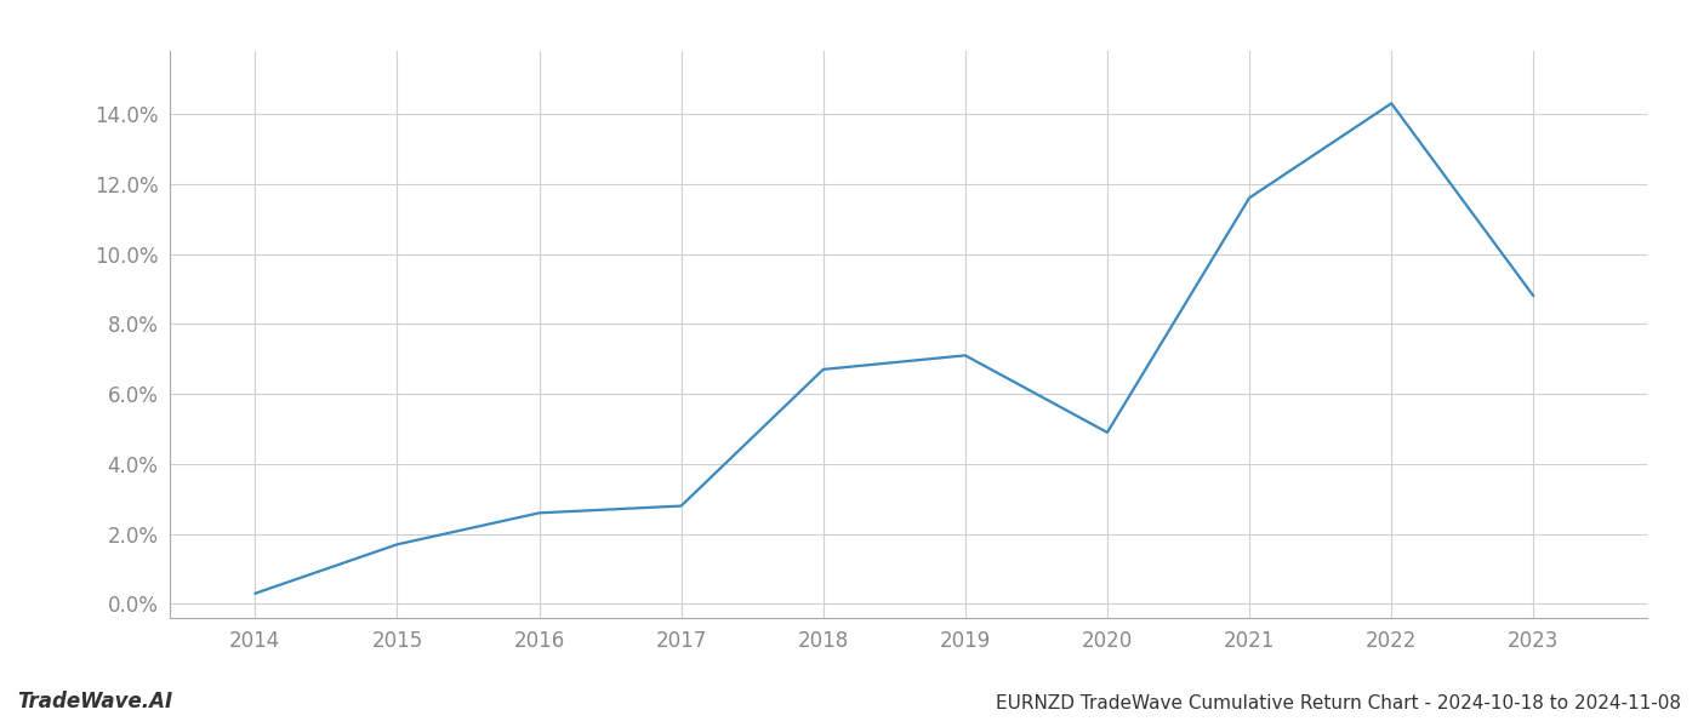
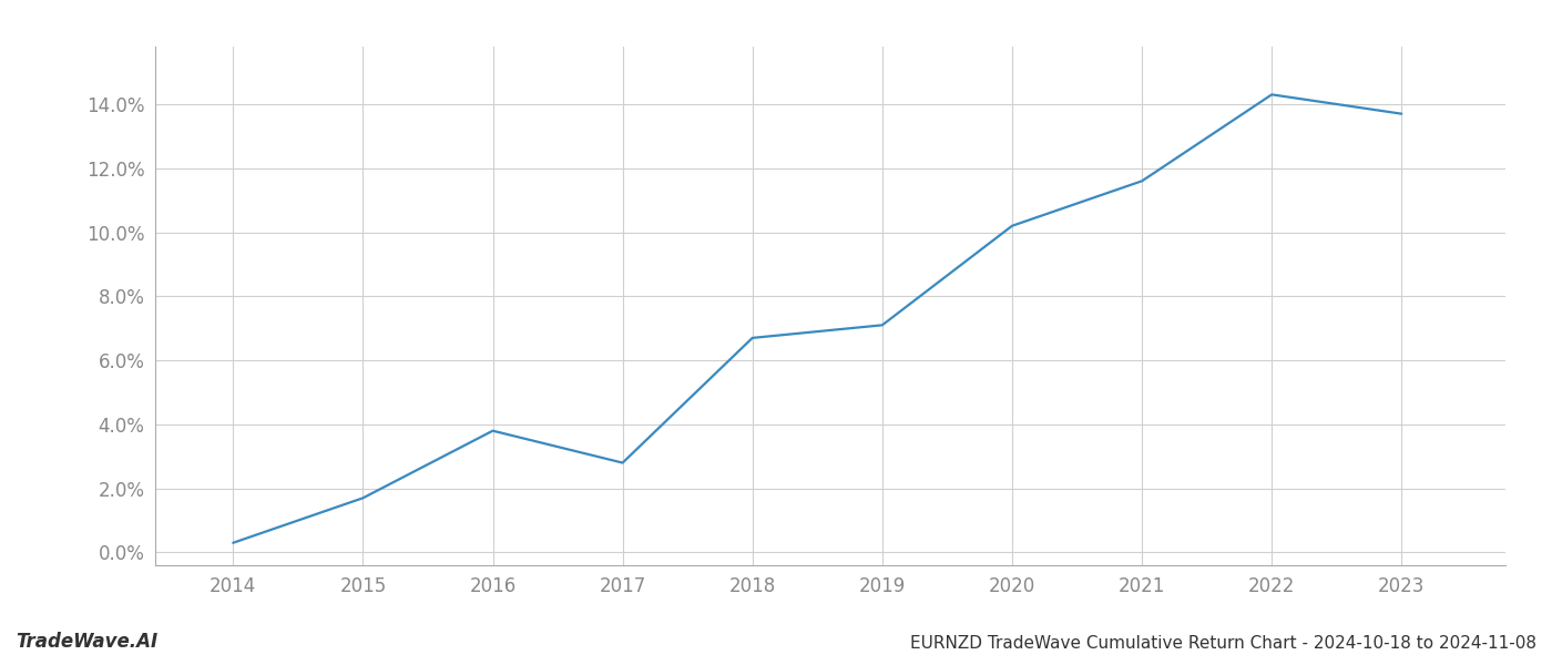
2016: 2.6% -> 3.8%
2020: 4.9% -> 10.2%
2023: 8.8% -> 13.7%
